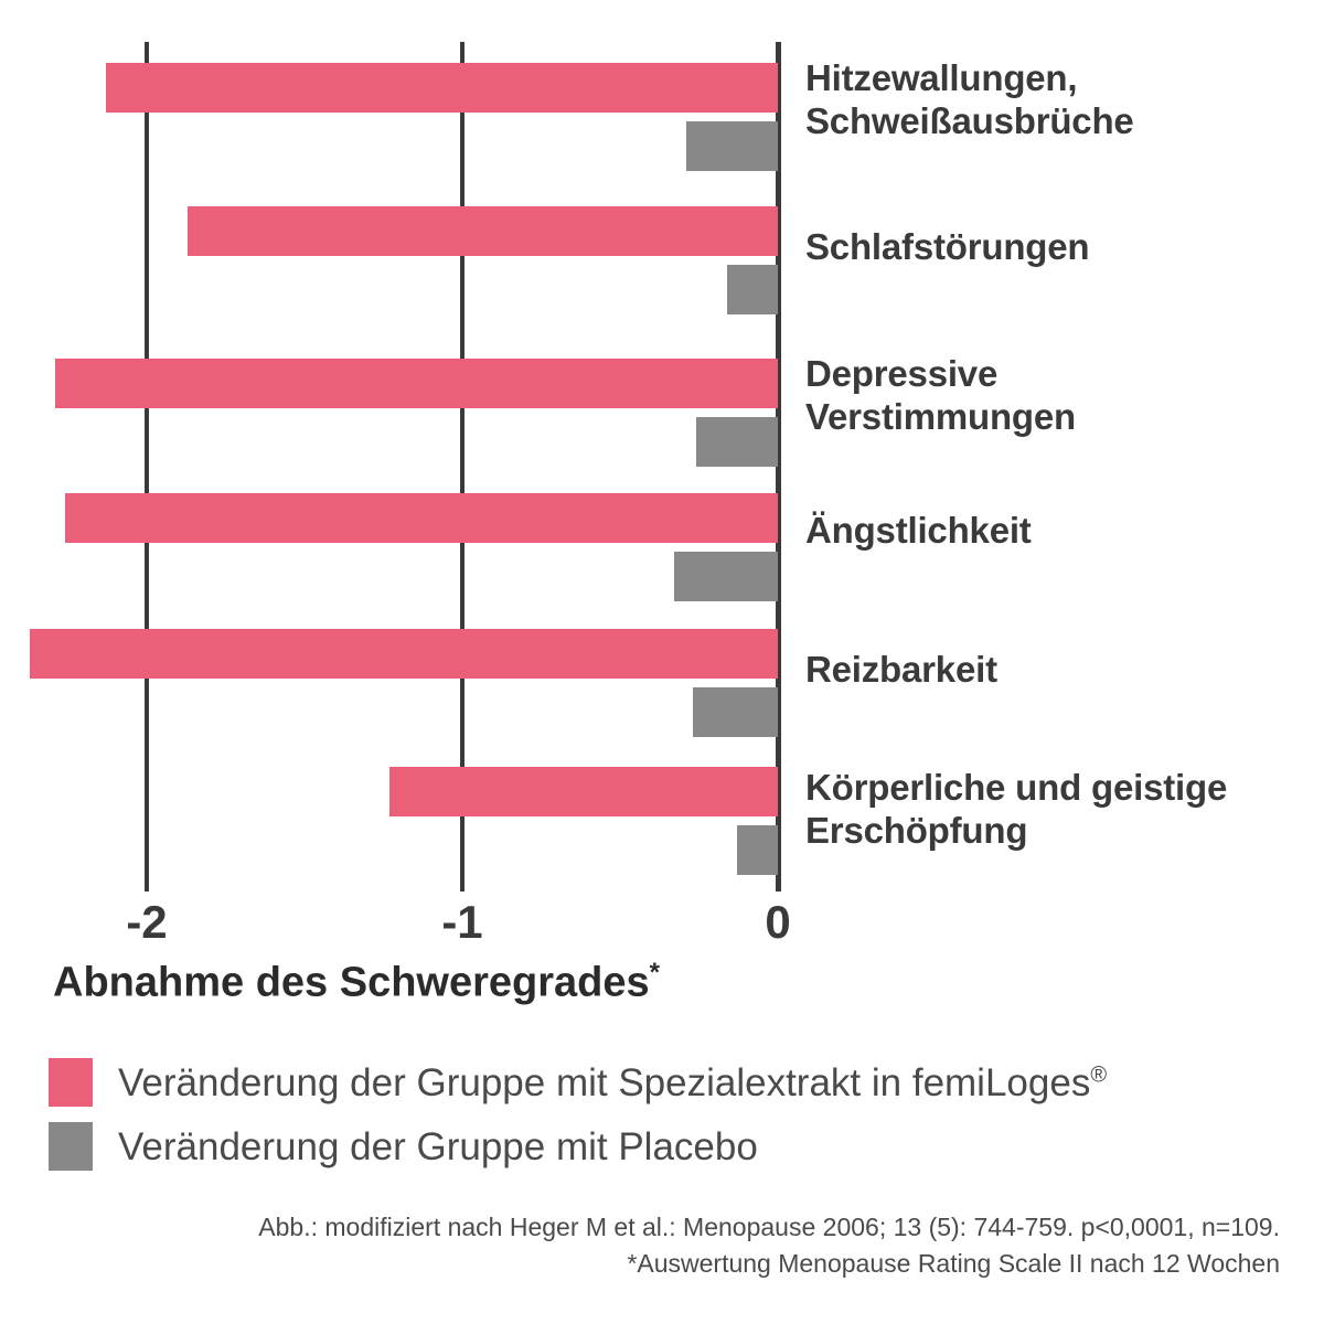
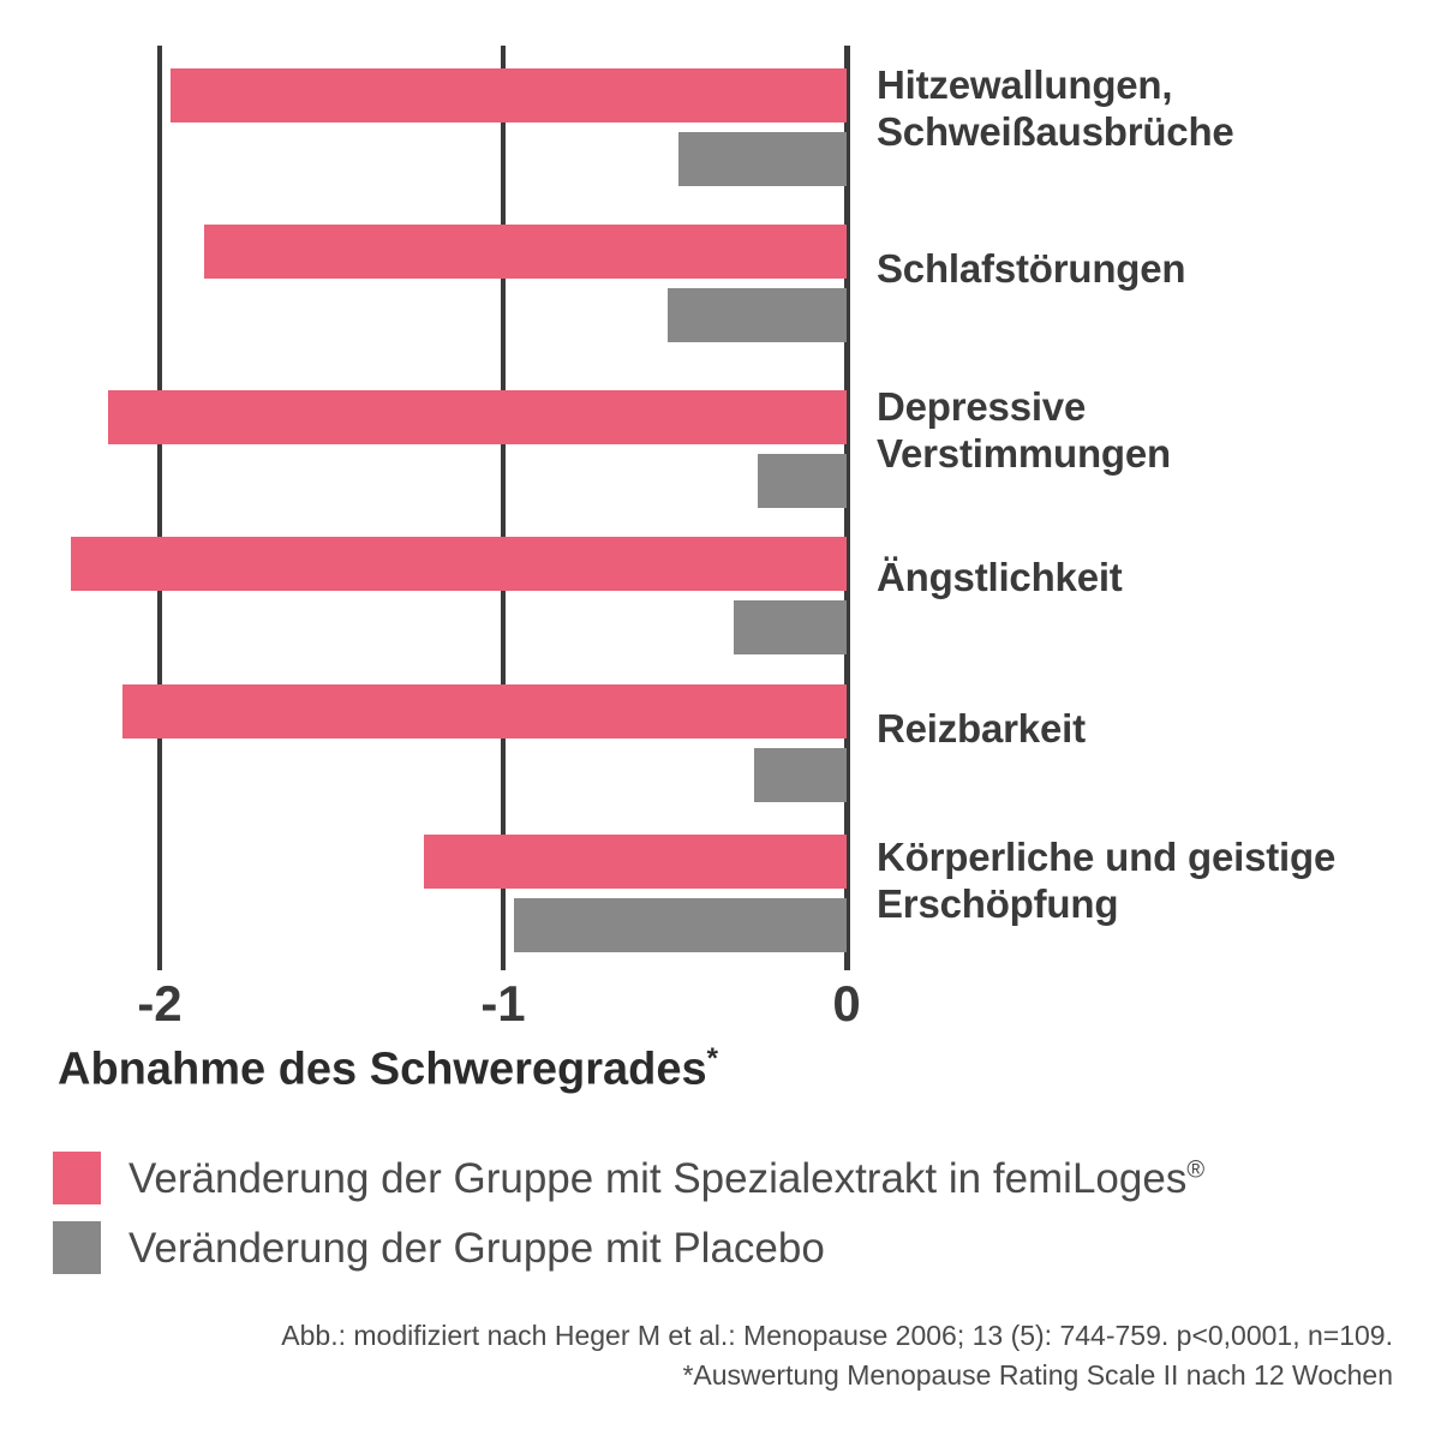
Veränderung der Gruppe mit Spezialextrakt in femiLoges®/Hitzewallungen, Schweißausbrüche: -2.13 -> -1.97
Veränderung der Gruppe mit Placebo/Hitzewallungen, Schweißausbrüche: -0.29 -> -0.49
Veränderung der Gruppe mit Placebo/Schlafstörungen: -0.16 -> -0.52
Veränderung der Gruppe mit Spezialextrakt in femiLoges®/Depressive Verstimmungen: -2.29 -> -2.15
Veränderung der Gruppe mit Spezialextrakt in femiLoges®/Reizbarkeit: -2.37 -> -2.11
Veränderung der Gruppe mit Placebo/Körperliche und geistige Erschöpfung: -0.13 -> -0.97
